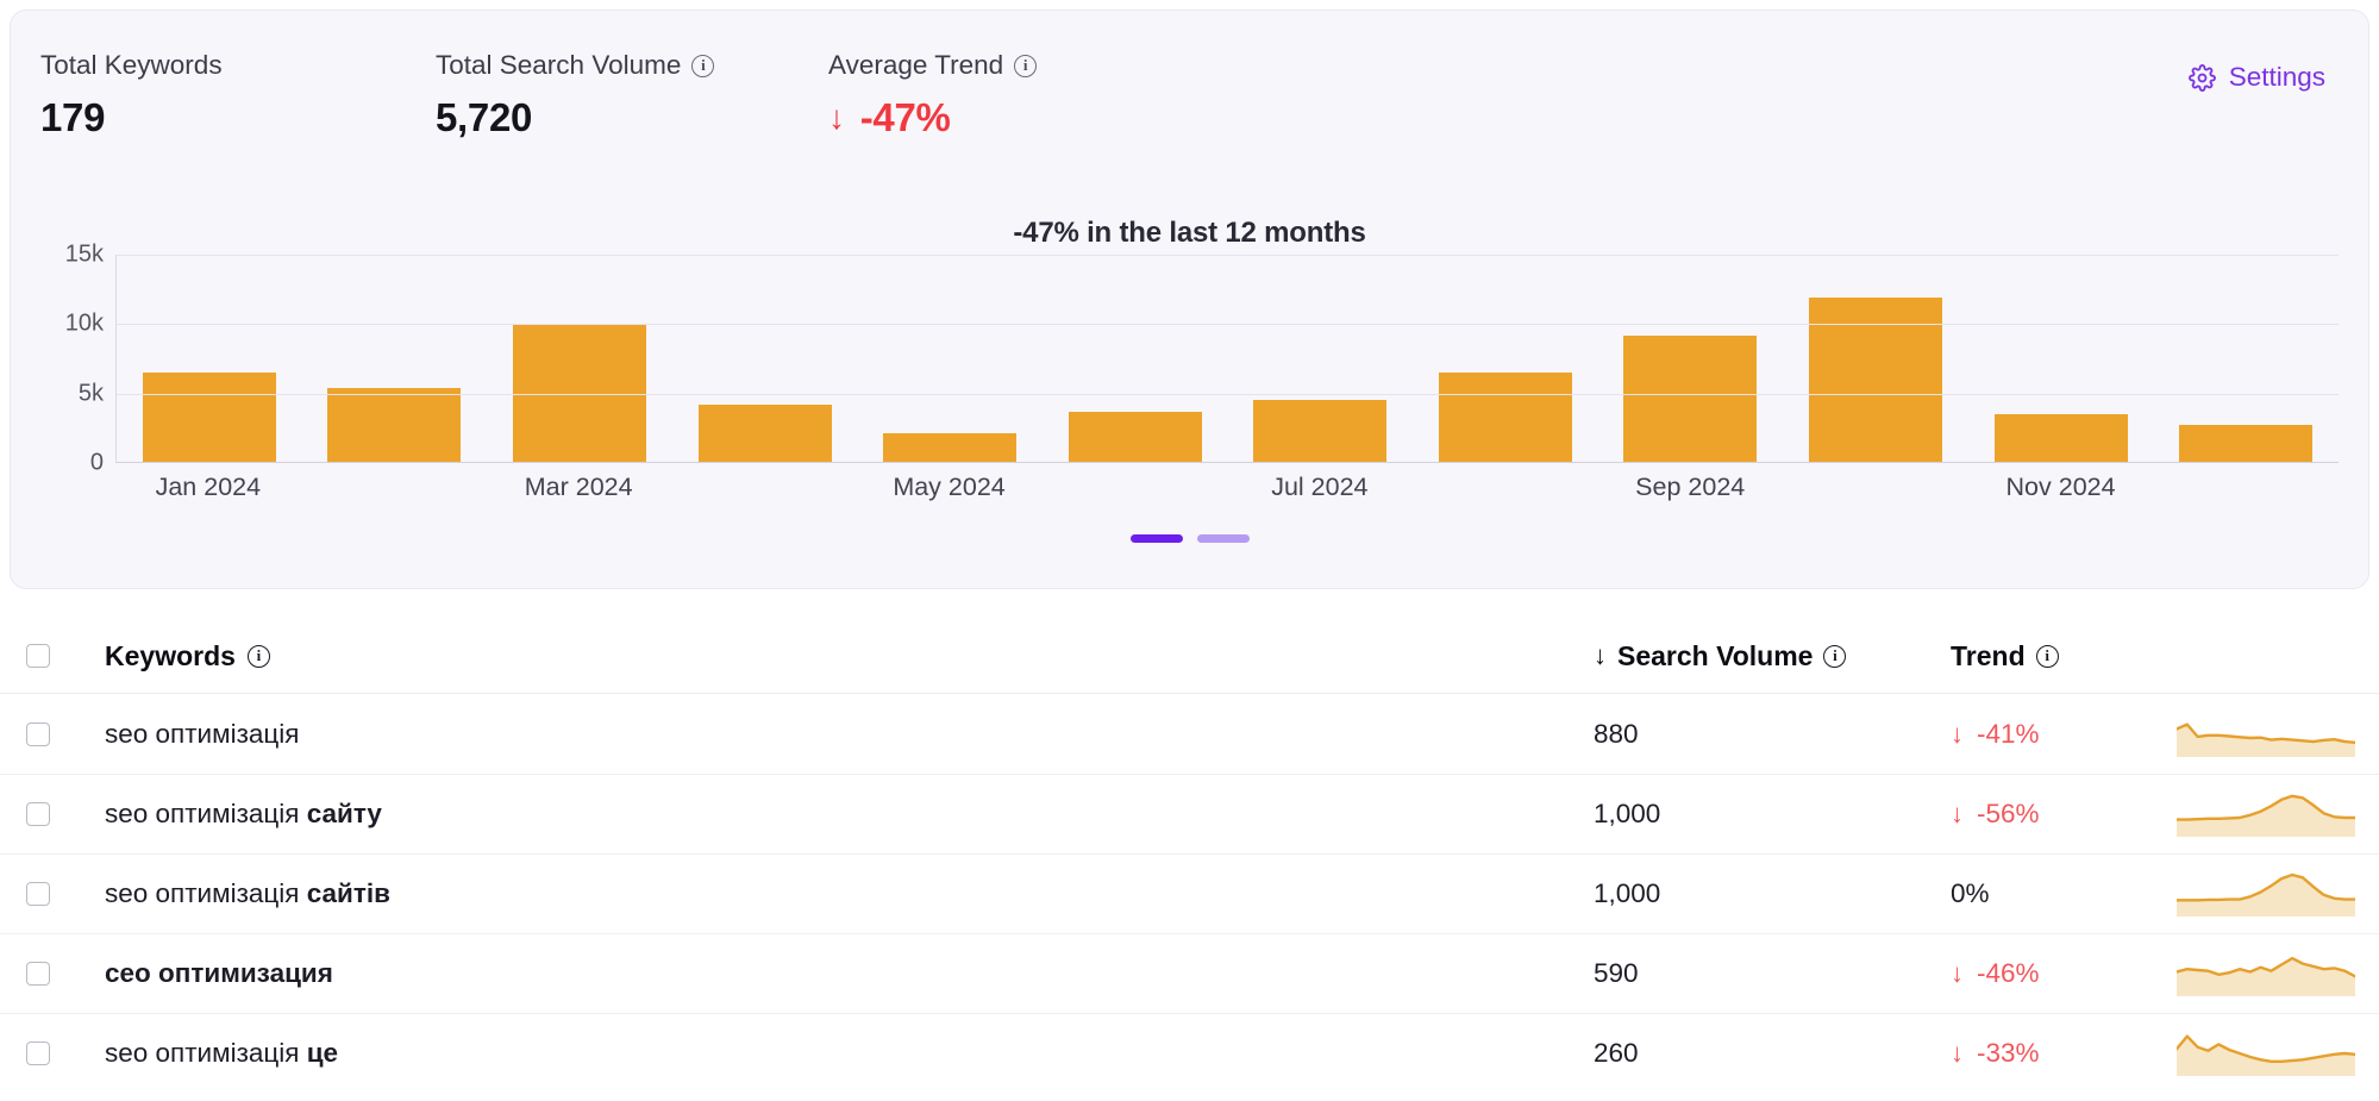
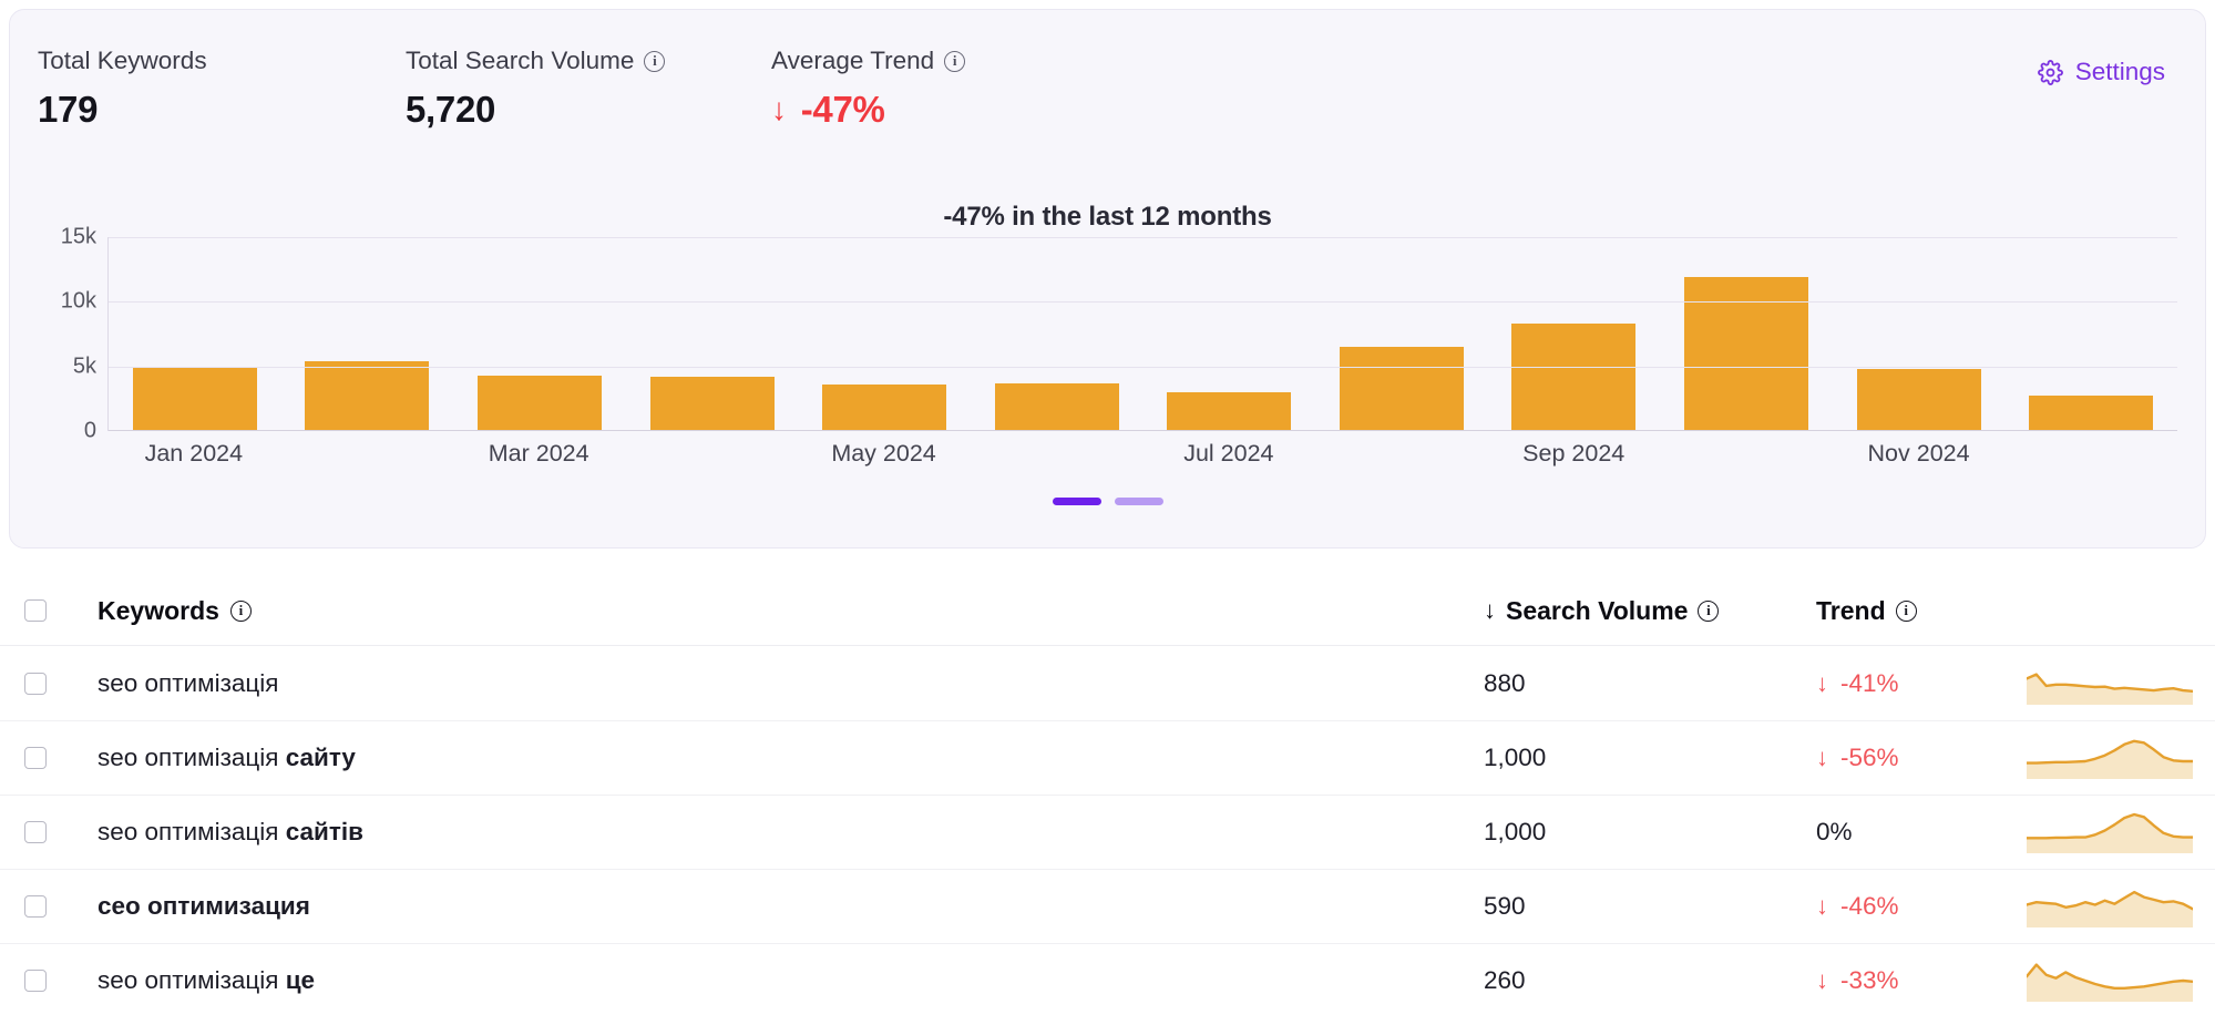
Jan 2024: 6.4k -> 4.9k
Mar 2024: 9.9k -> 4.2k
May 2024: 2.1k -> 3.5k
Jul 2024: 4.5k -> 2.9k
Sep 2024: 9.1k -> 8.2k
Nov 2024: 3.4k -> 4.7k
